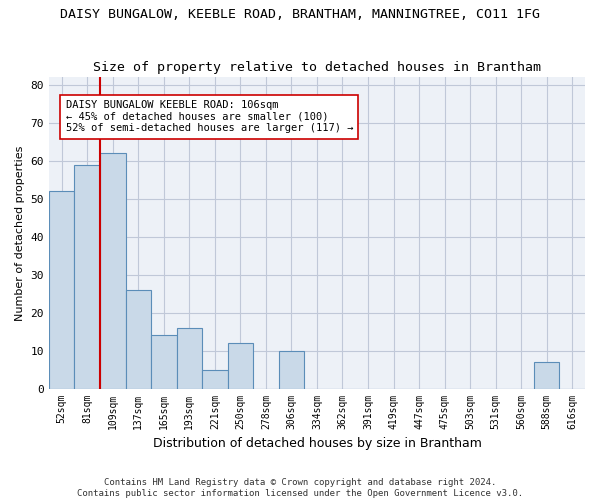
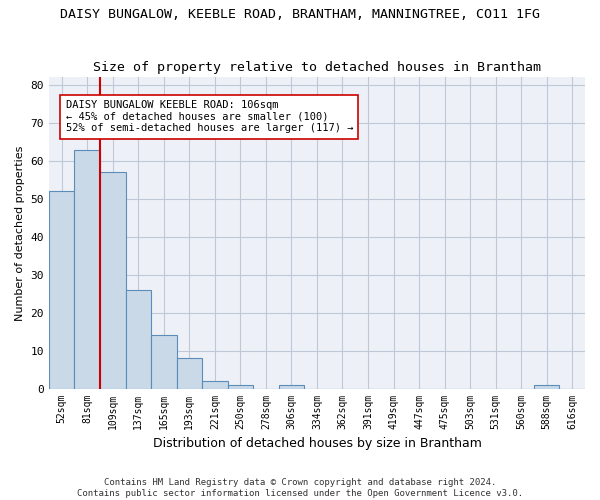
81sqm: 59 -> 63
109sqm: 62 -> 57
193sqm: 16 -> 8
221sqm: 5 -> 2
250sqm: 12 -> 1
306sqm: 10 -> 1
588sqm: 7 -> 1
